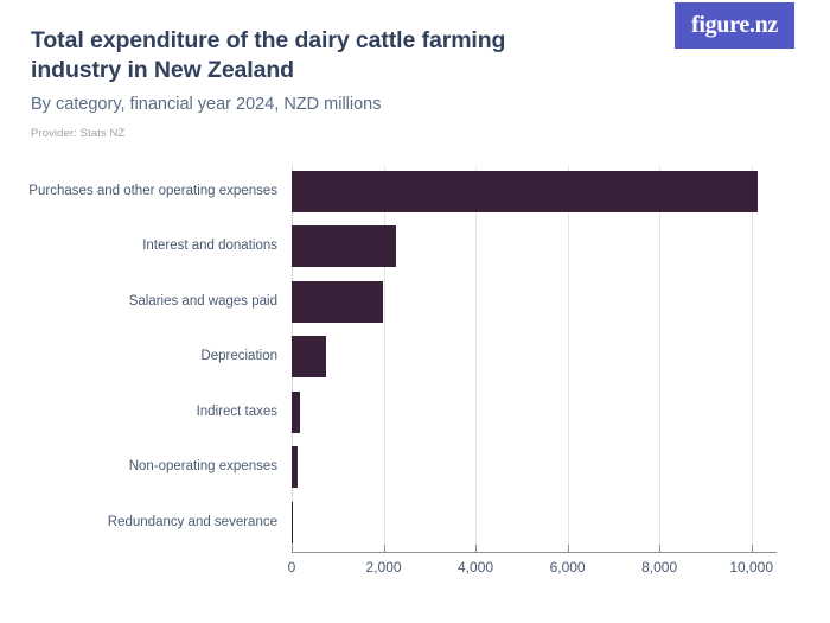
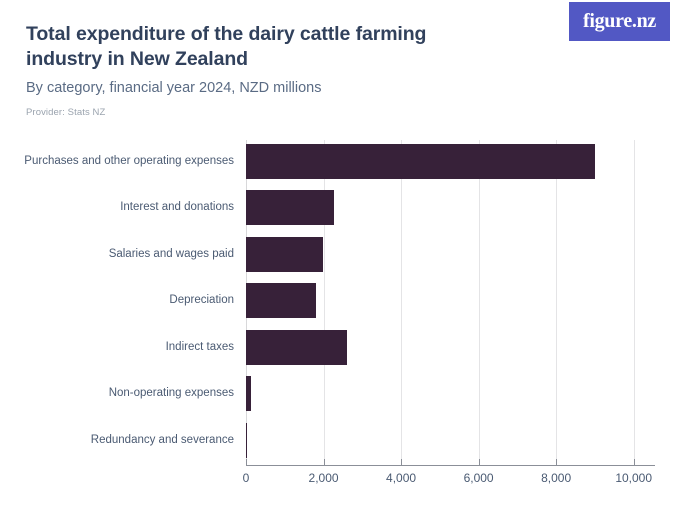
Purchases and other operating expenses: 10200 -> 9000
Depreciation: 700 -> 1800
Indirect taxes: 200 -> 2600
